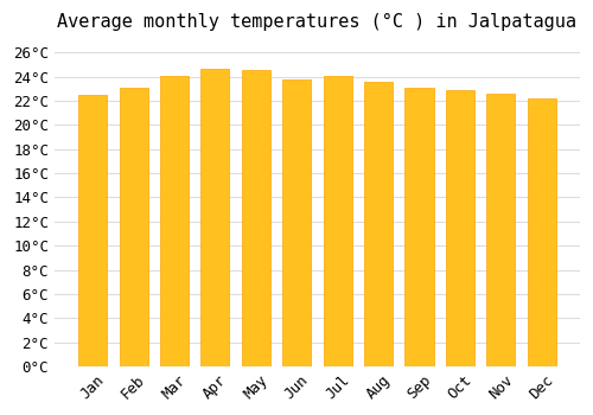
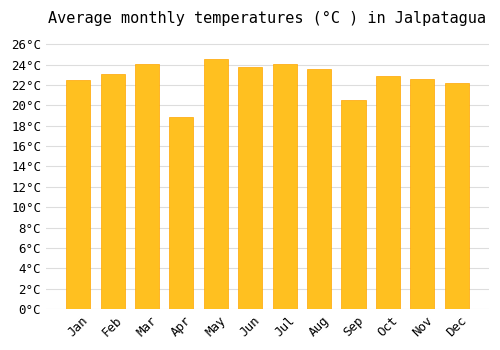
Apr: 24.7°C -> 18.9°C
Sep: 23.1°C -> 20.5°C
